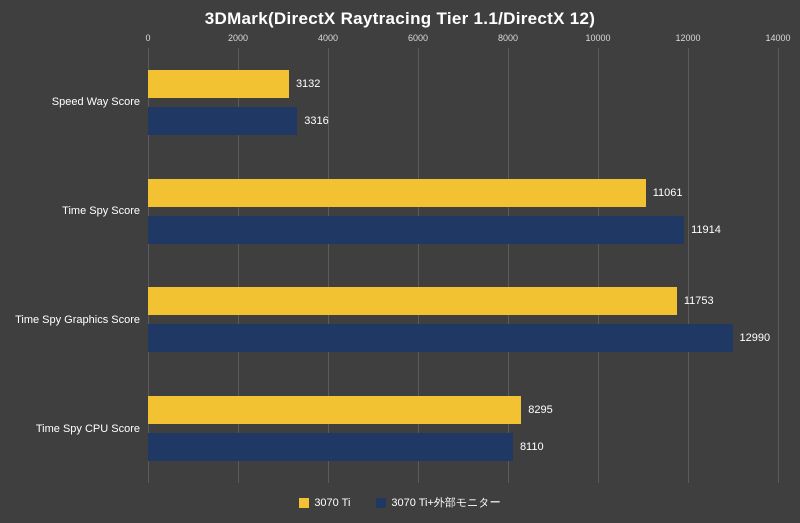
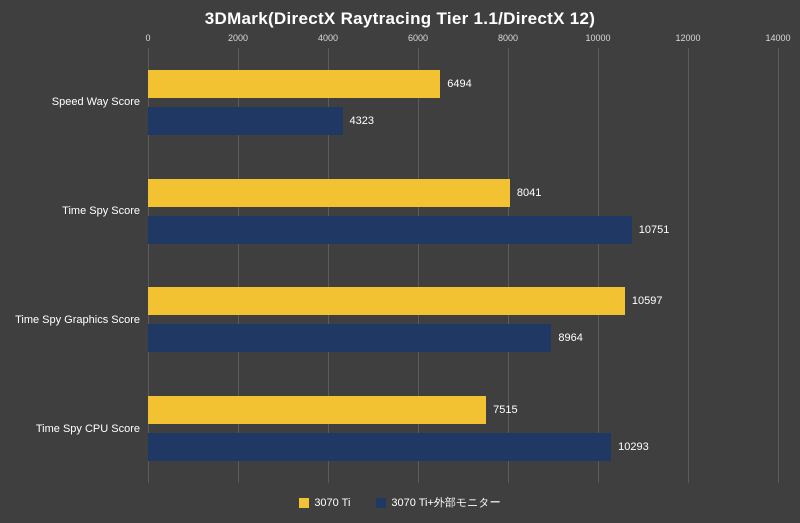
3070 Ti/Speed Way Score: 3132 -> 6494
3070 Ti+外部モニター/Speed Way Score: 3316 -> 4323
3070 Ti/Time Spy Score: 11061 -> 8041
3070 Ti+外部モニター/Time Spy Score: 11914 -> 10751
3070 Ti/Time Spy Graphics Score: 11753 -> 10597
3070 Ti+外部モニター/Time Spy Graphics Score: 12990 -> 8964
3070 Ti/Time Spy CPU Score: 8295 -> 7515
3070 Ti+外部モニター/Time Spy CPU Score: 8110 -> 10293
